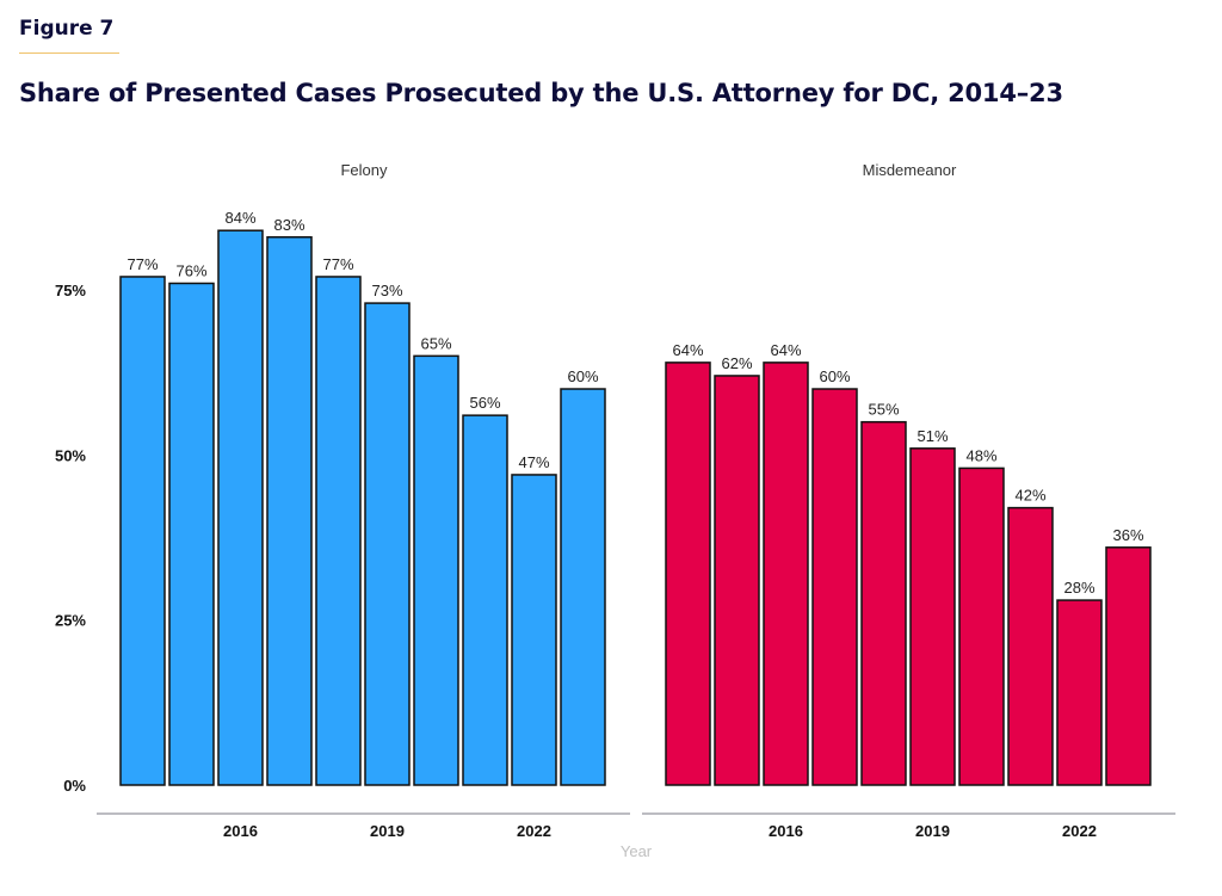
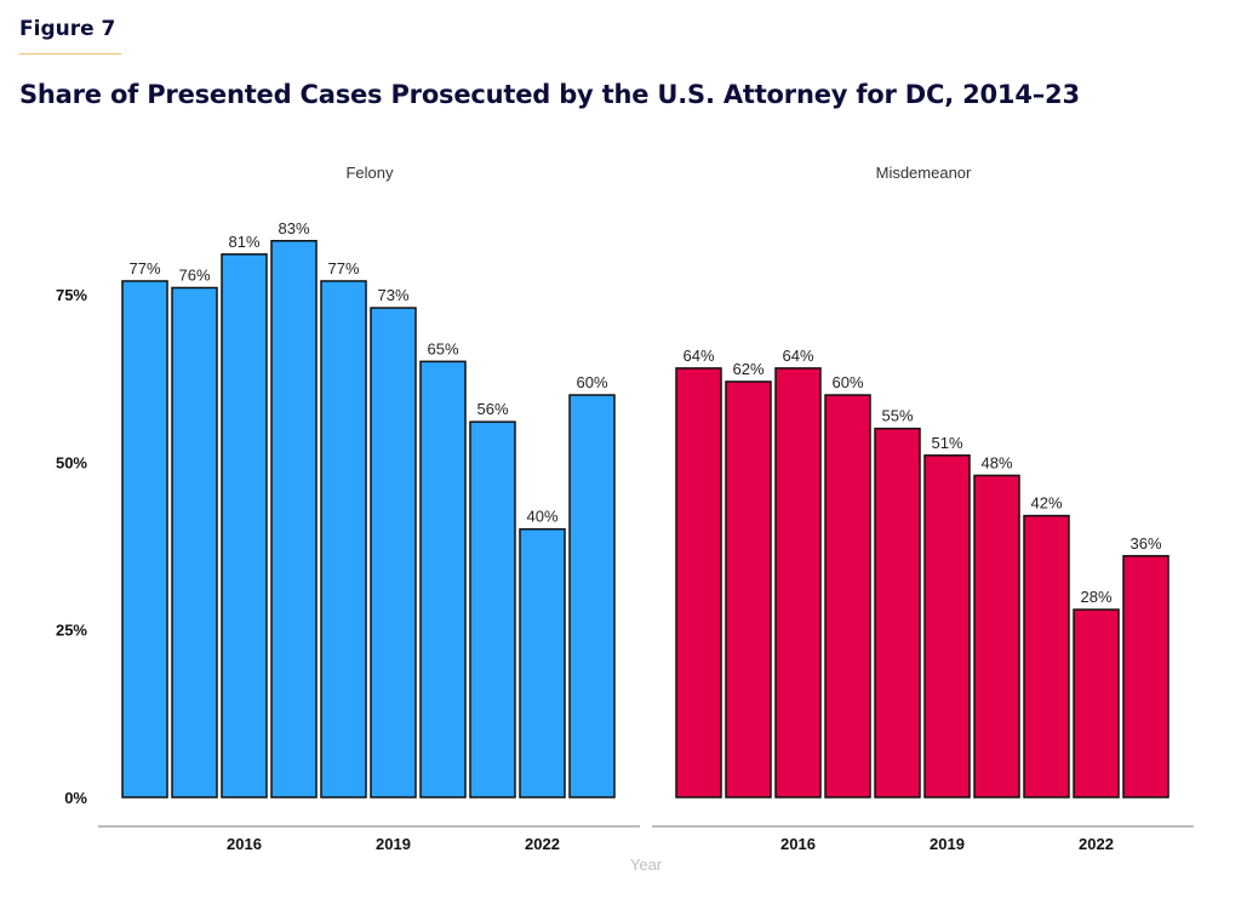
Felony/2016: 84% -> 81%
Felony/2022: 47% -> 40%
